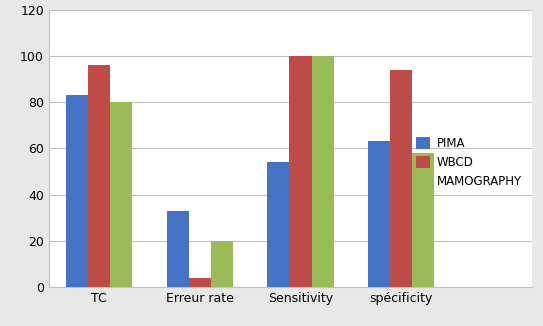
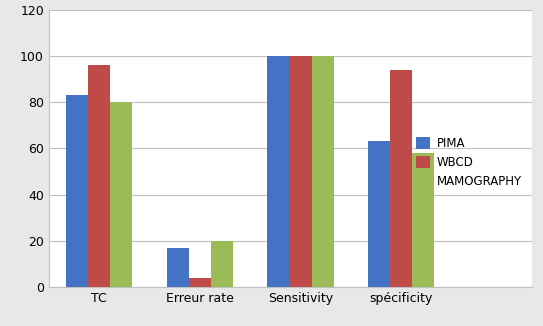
PIMA/Erreur rate: 33 -> 17
PIMA/Sensitivity: 54 -> 100
